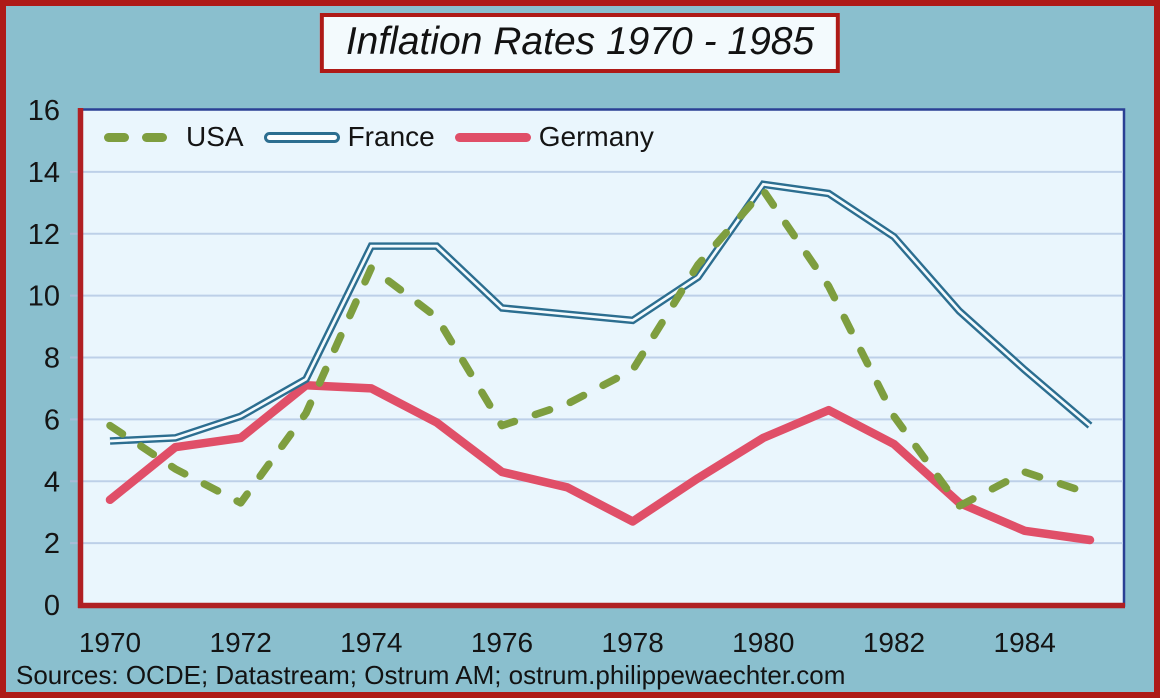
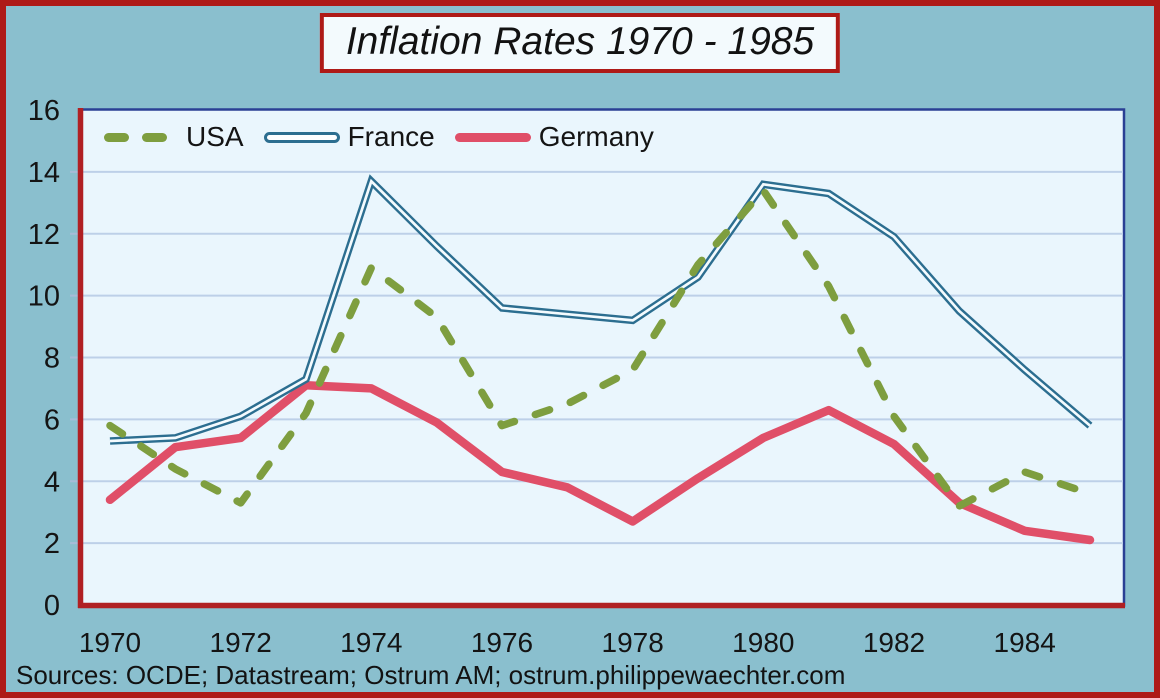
France/1974: 11.6 -> 13.7
